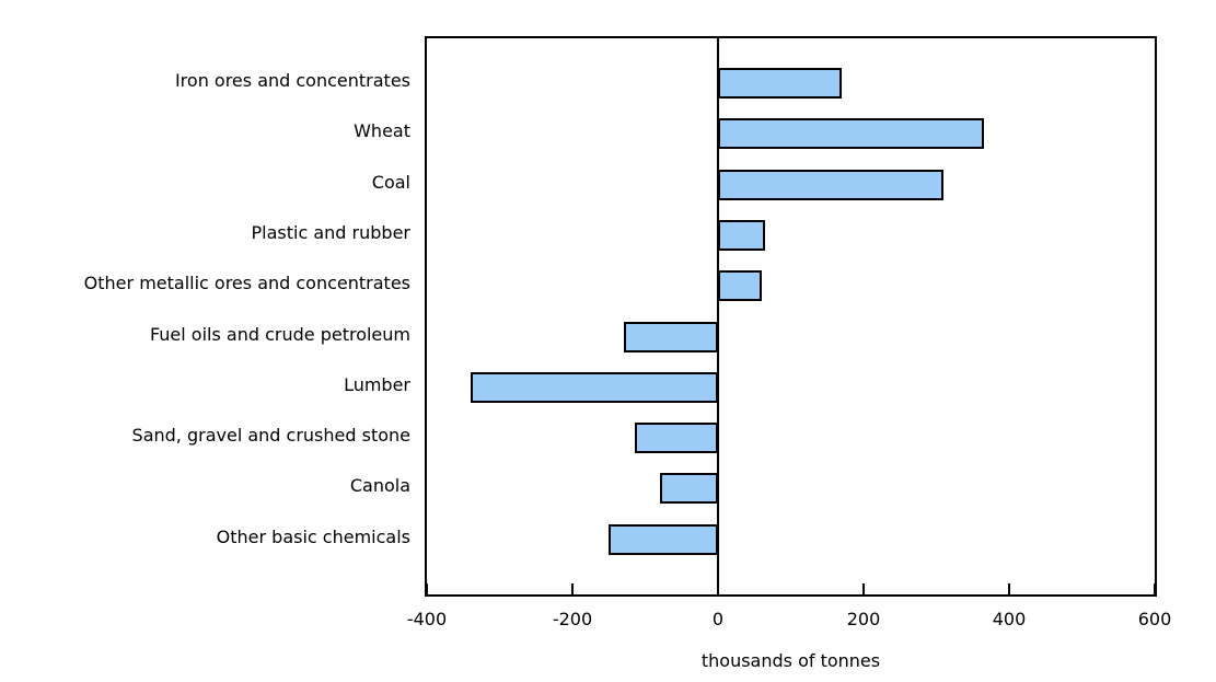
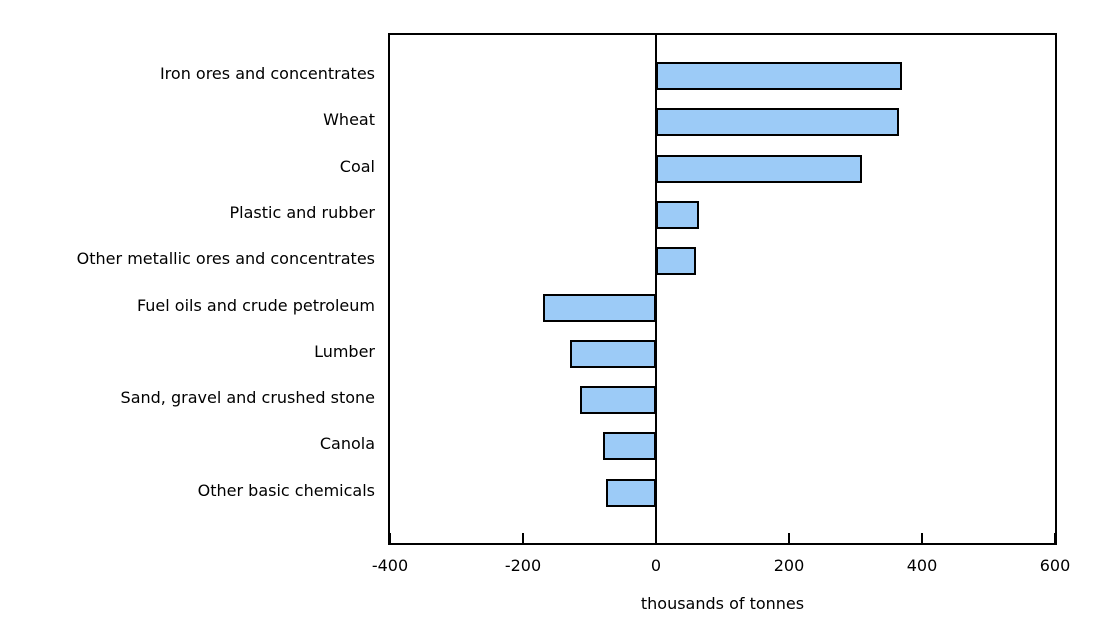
Iron ores and concentrates: 170 -> 370
Fuel oils and crude petroleum: -130 -> -170
Lumber: -340 -> -130
Other basic chemicals: -150 -> -80
